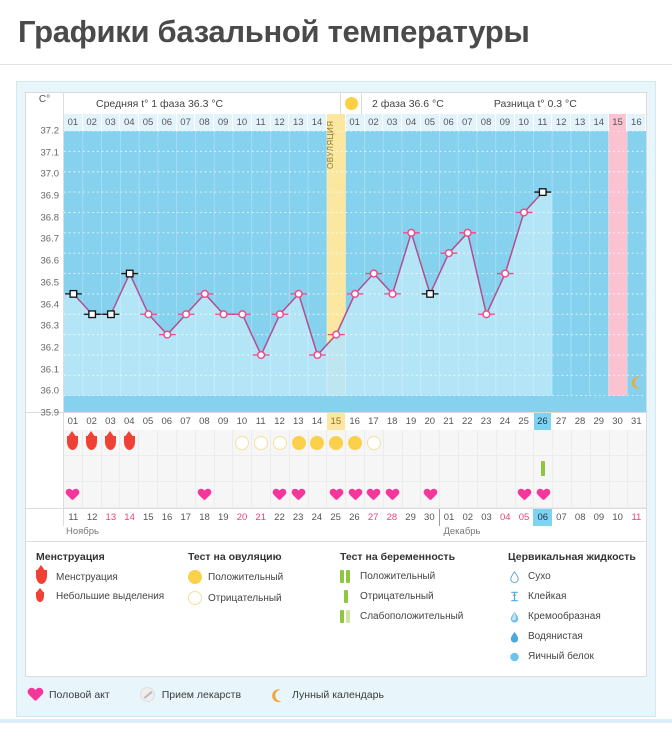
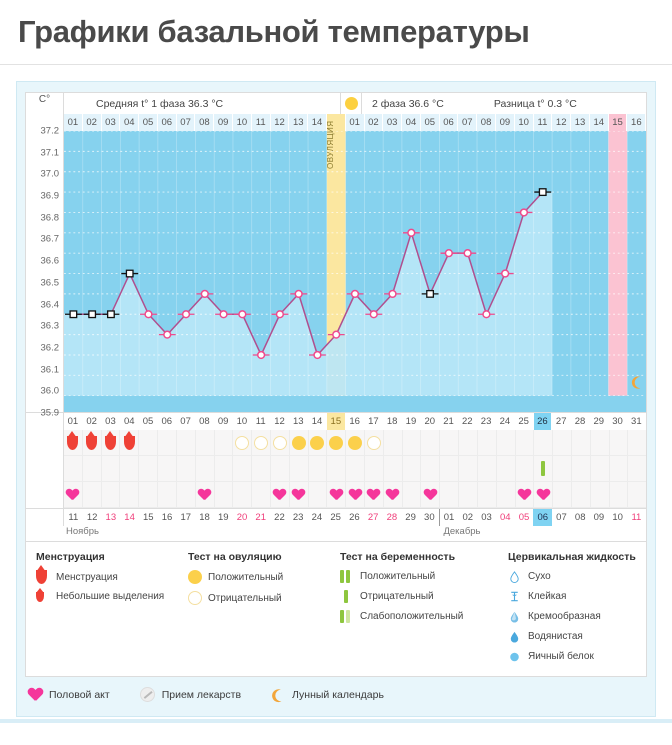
01: 36.4 -> 36.3
17: 36.5 -> 36.3
22: 36.7 -> 36.6
